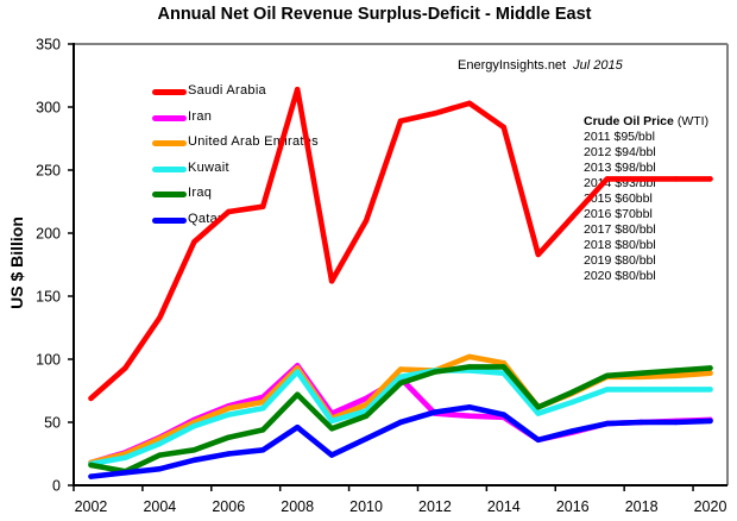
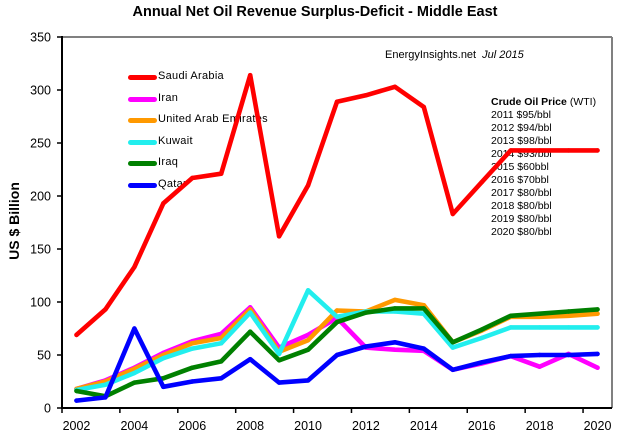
Qatar/2004: 13 -> 75
Kuwait/2010: 59 -> 111
Qatar/2010: 37 -> 26
Iran/2018: 50 -> 39
Iran/2020: 52 -> 38
